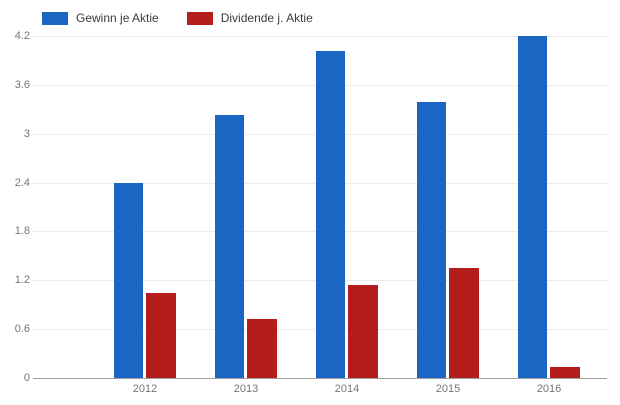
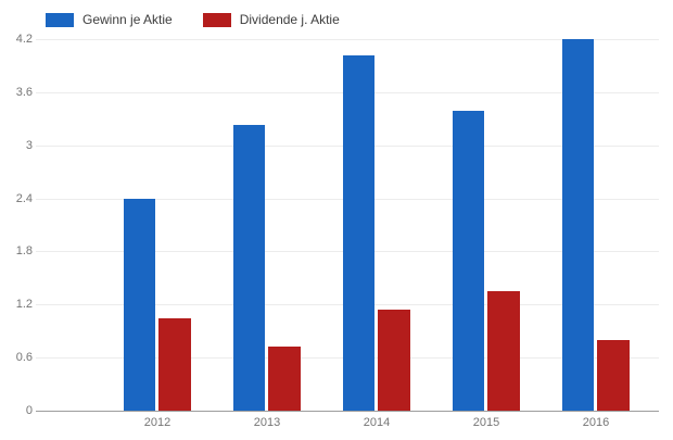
Dividende j. Aktie/2016: 0.1 -> 0.8
